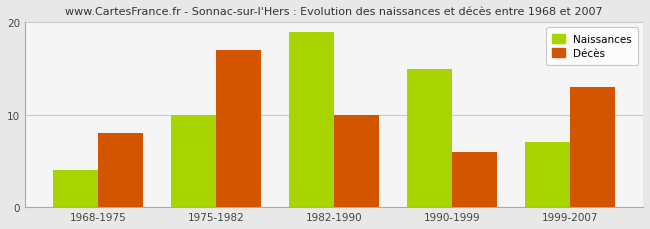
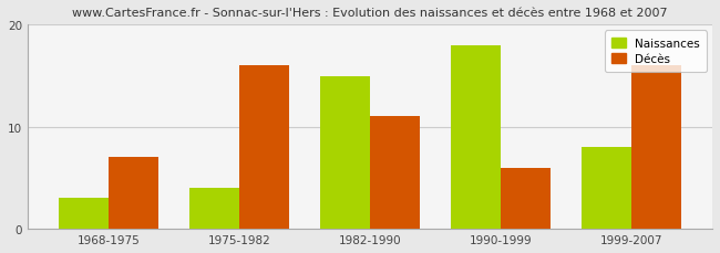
Naissances/1968-1975: 4 -> 3
Décès/1968-1975: 8 -> 7
Naissances/1975-1982: 10 -> 4
Décès/1975-1982: 17 -> 16
Naissances/1982-1990: 19 -> 15
Décès/1982-1990: 10 -> 11
Naissances/1990-1999: 15 -> 18
Naissances/1999-2007: 7 -> 8
Décès/1999-2007: 13 -> 16
